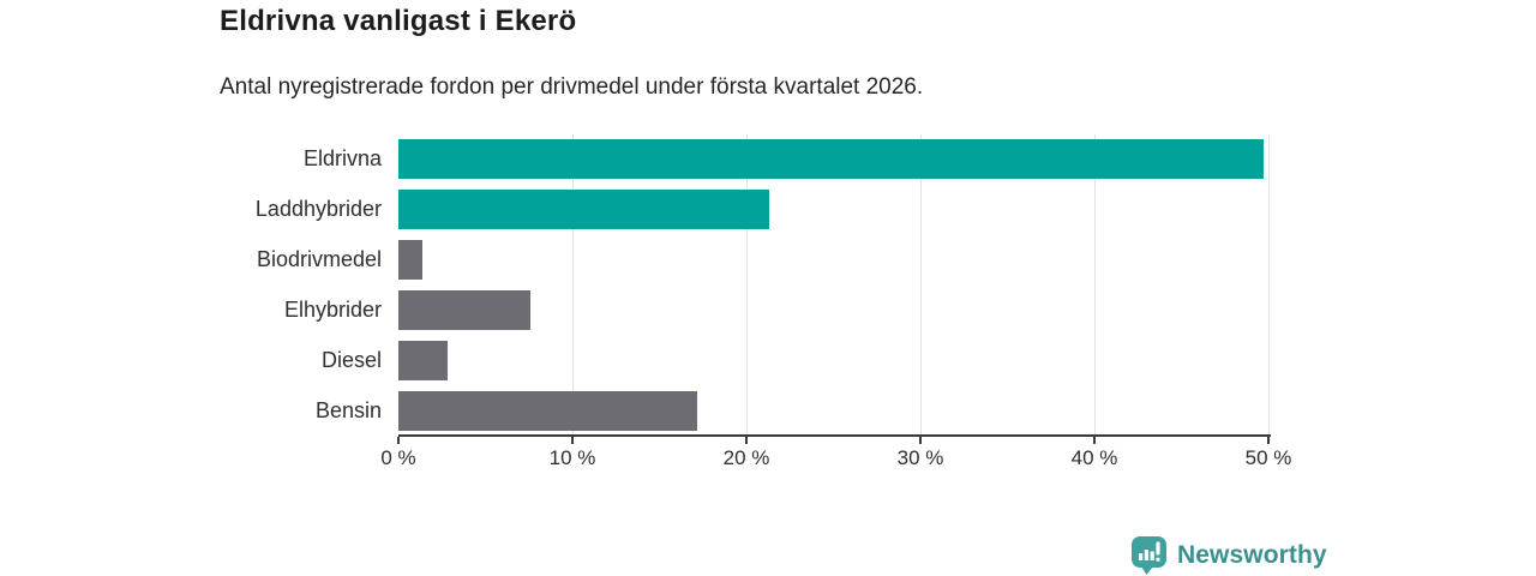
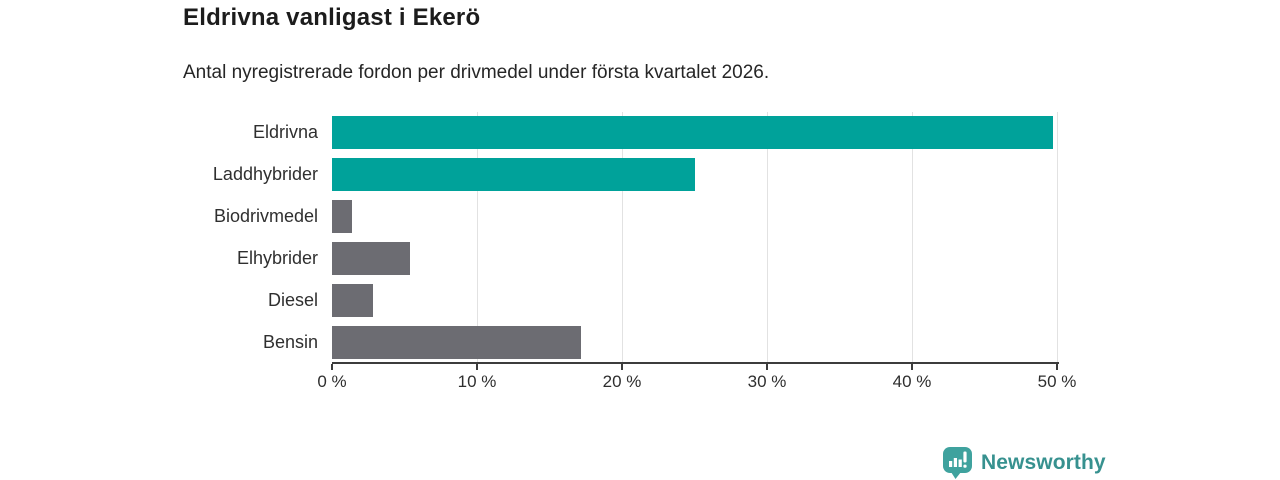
Laddhybrider: 21.3% -> 25.0%
Elhybrider: 7.6% -> 5.4%
